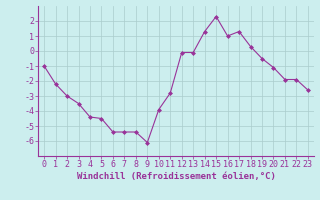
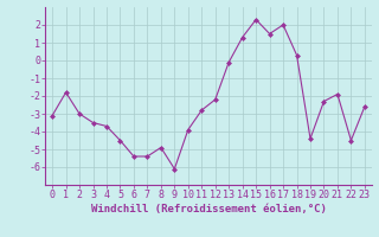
0: -1.0 -> -3.1
1: -2.2 -> -1.8
4: -4.4 -> -3.7
8: -5.4 -> -4.9
12: -0.1 -> -2.2
16: 1.0 -> 1.5
17: 1.3 -> 2.0
19: -0.5 -> -4.4
20: -1.1 -> -2.3
22: -1.9 -> -4.5
